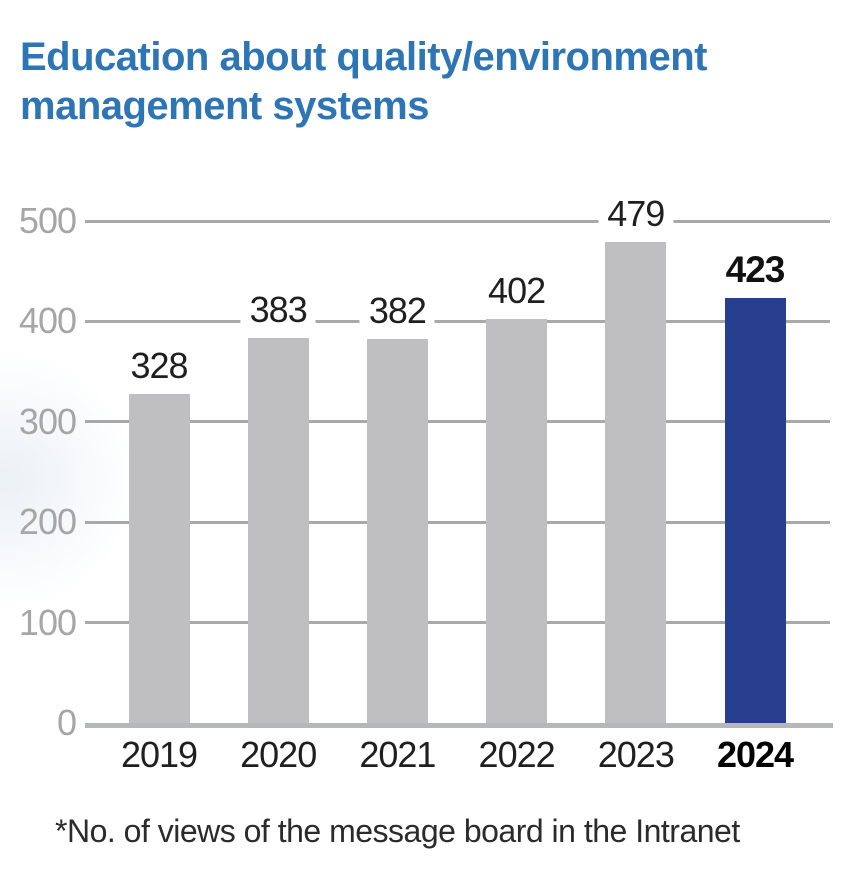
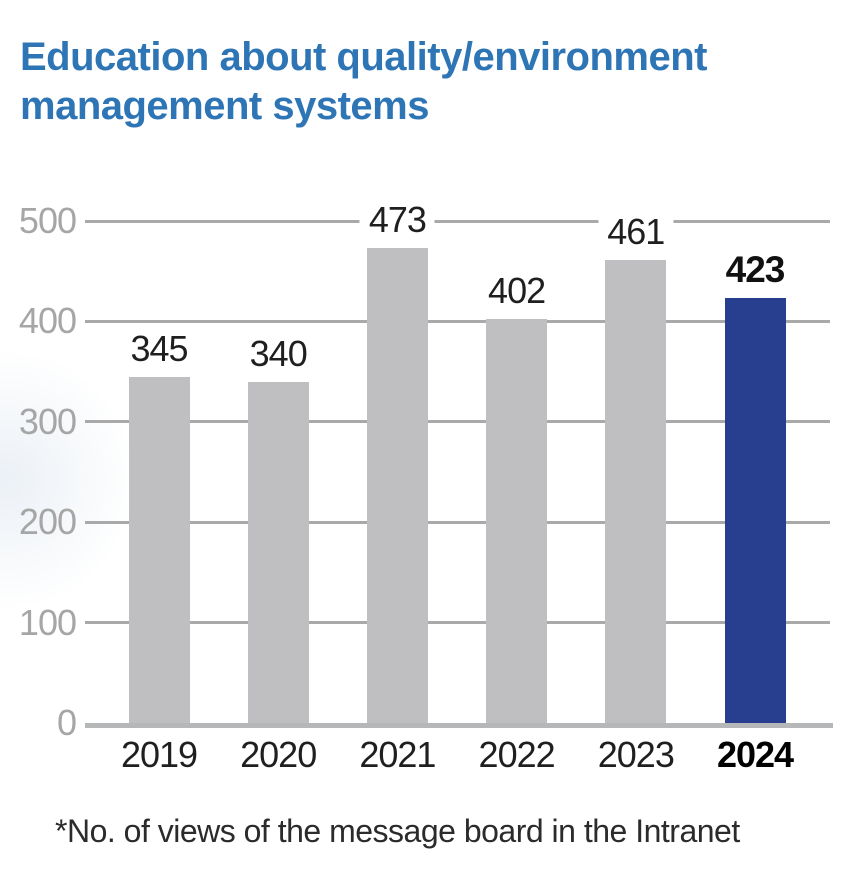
2019: 328 -> 345
2020: 383 -> 340
2021: 382 -> 473
2023: 479 -> 461
